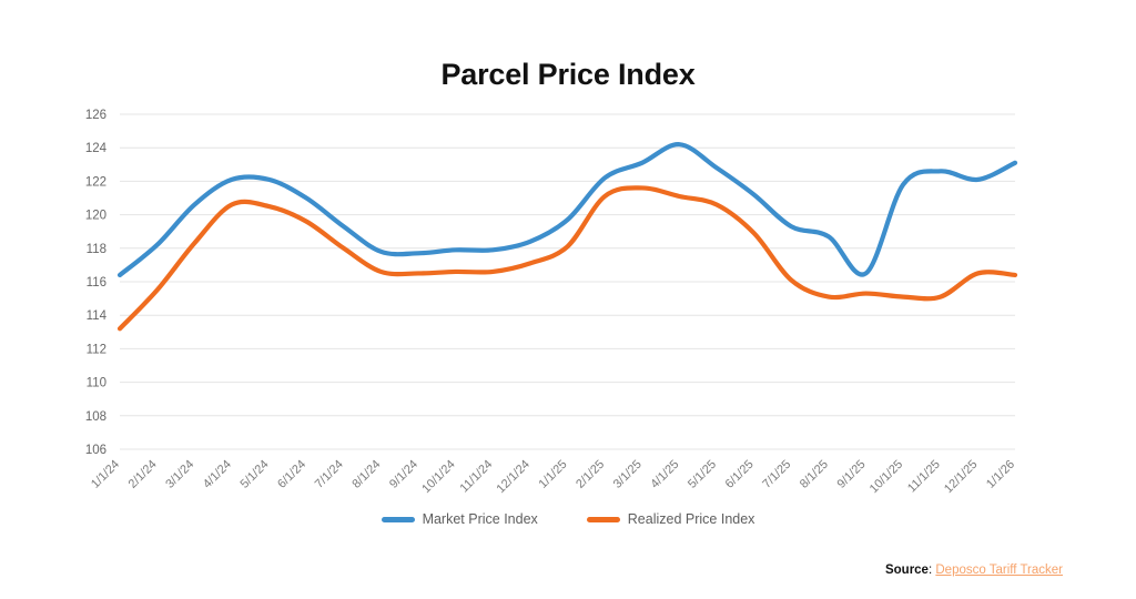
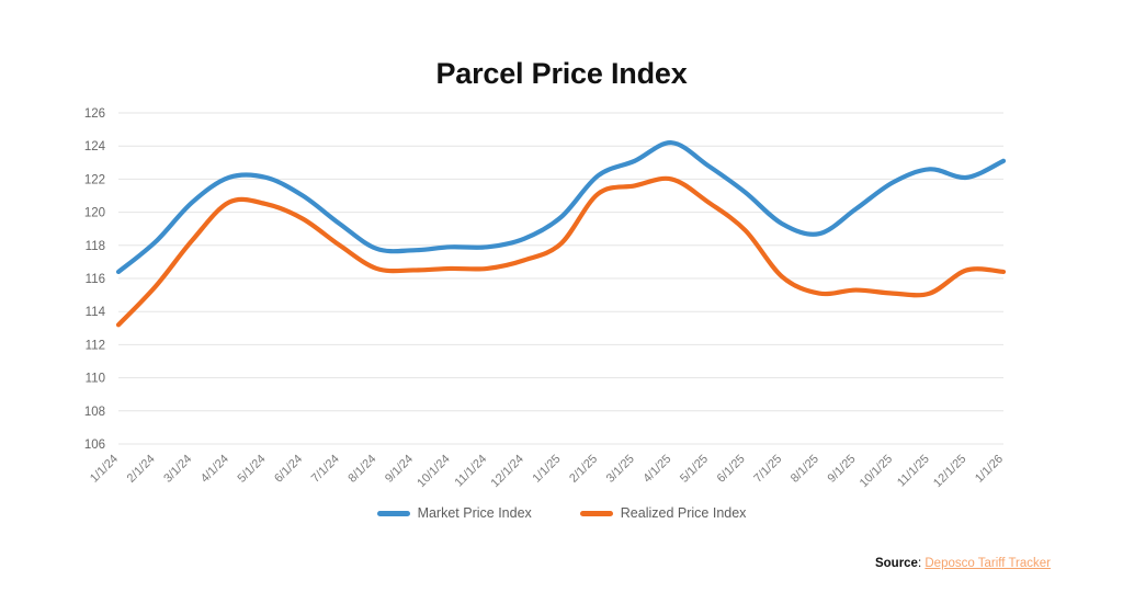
Realized Price Index/4/1/25: 121.1 -> 122.0
Market Price Index/9/1/25: 116.5 -> 120.2
